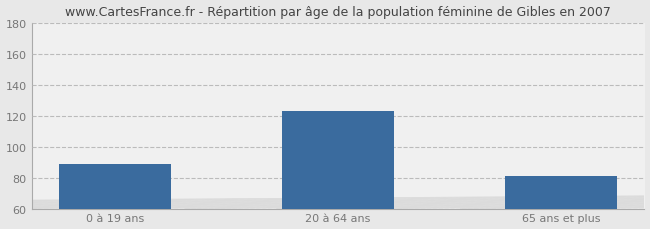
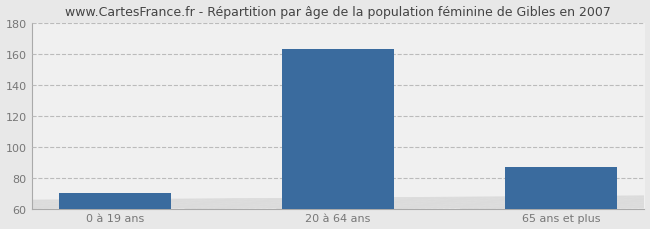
0 à 19 ans: 89 -> 70
20 à 64 ans: 123 -> 163
65 ans et plus: 81 -> 87
